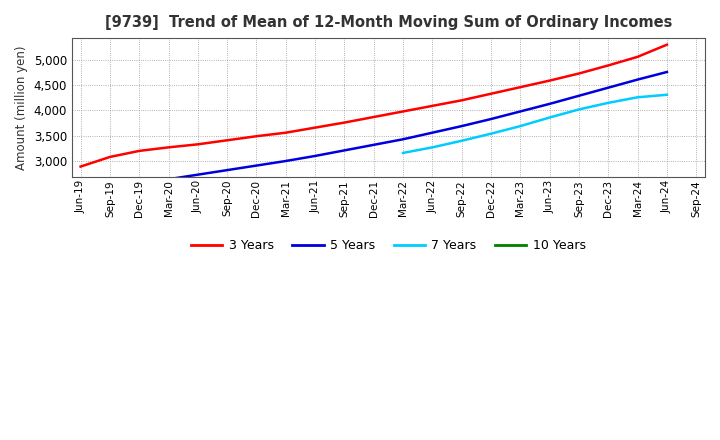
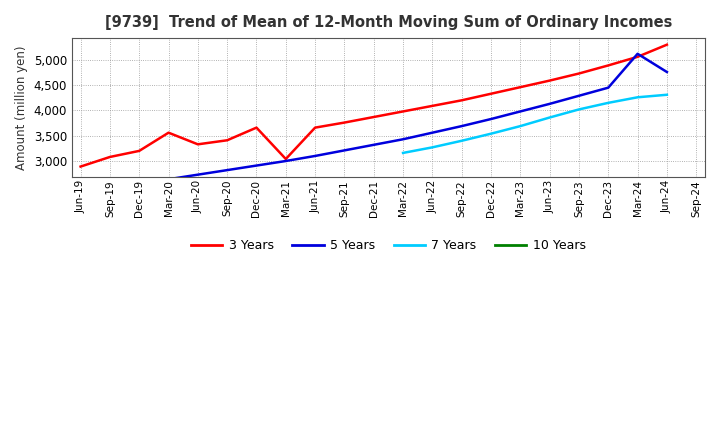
3 Years/Mar-20: 3,270 -> 3,560
3 Years/Dec-20: 3,490 -> 3,660
3 Years/Mar-21: 3,560 -> 3,040
5 Years/Mar-24: 4,610 -> 5,120
